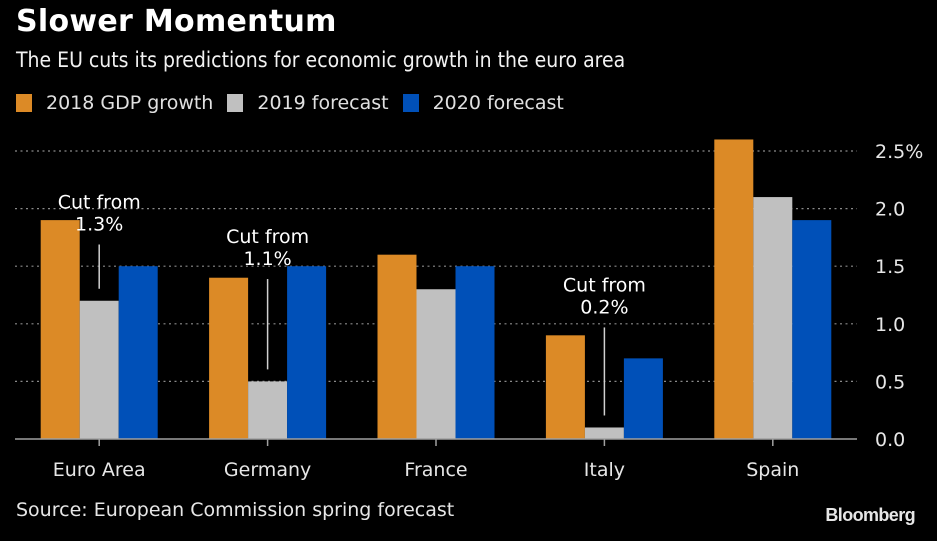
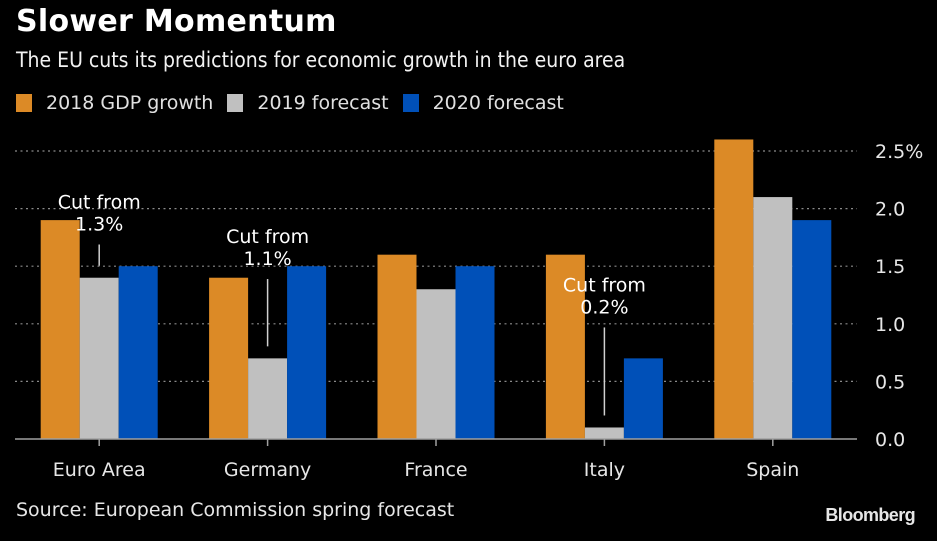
2019 forecast/Euro Area: 1.2% -> 1.4%
2019 forecast/Germany: 0.5% -> 0.7%
2018 GDP growth/Italy: 0.9% -> 1.6%
